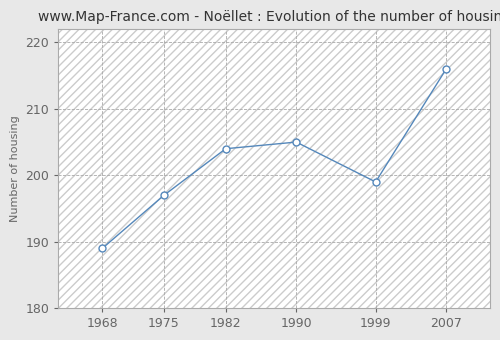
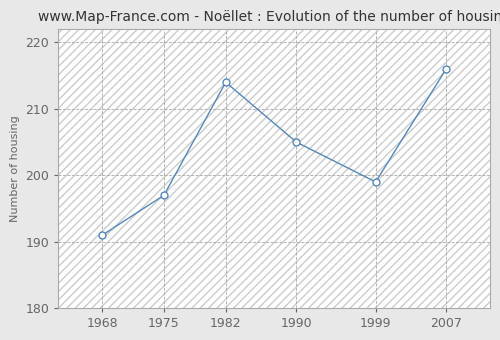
1968: 189 -> 191
1982: 204 -> 214
